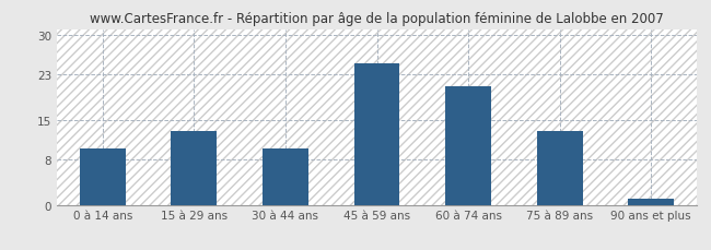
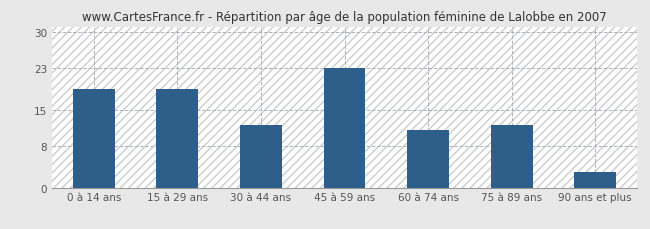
0 à 14 ans: 10 -> 19
15 à 29 ans: 13 -> 19
30 à 44 ans: 10 -> 12
45 à 59 ans: 25 -> 23
60 à 74 ans: 21 -> 11
75 à 89 ans: 13 -> 12
90 ans et plus: 1 -> 3
